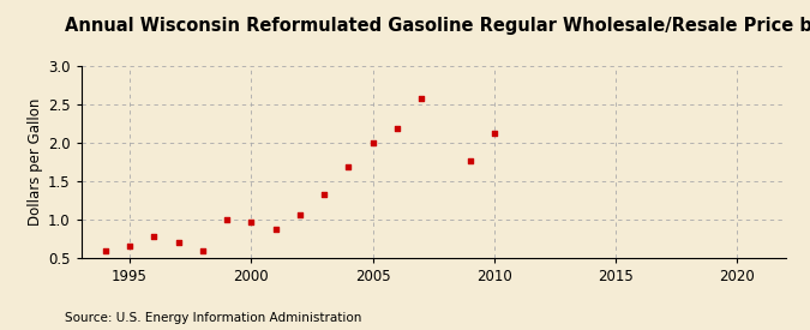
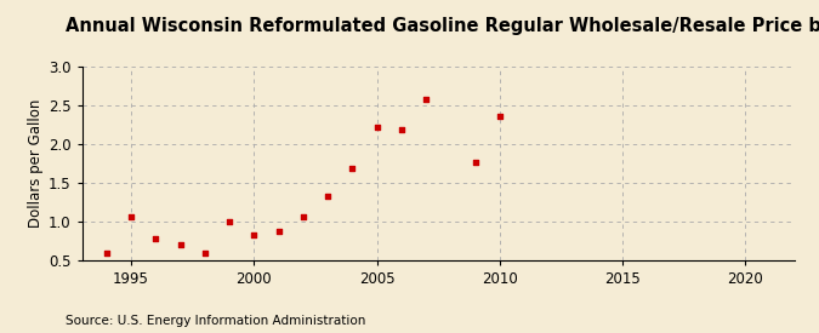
1995: 0.65 -> 1.06
2000: 0.97 -> 0.82
2005: 1.99 -> 2.22
2010: 2.13 -> 2.36
